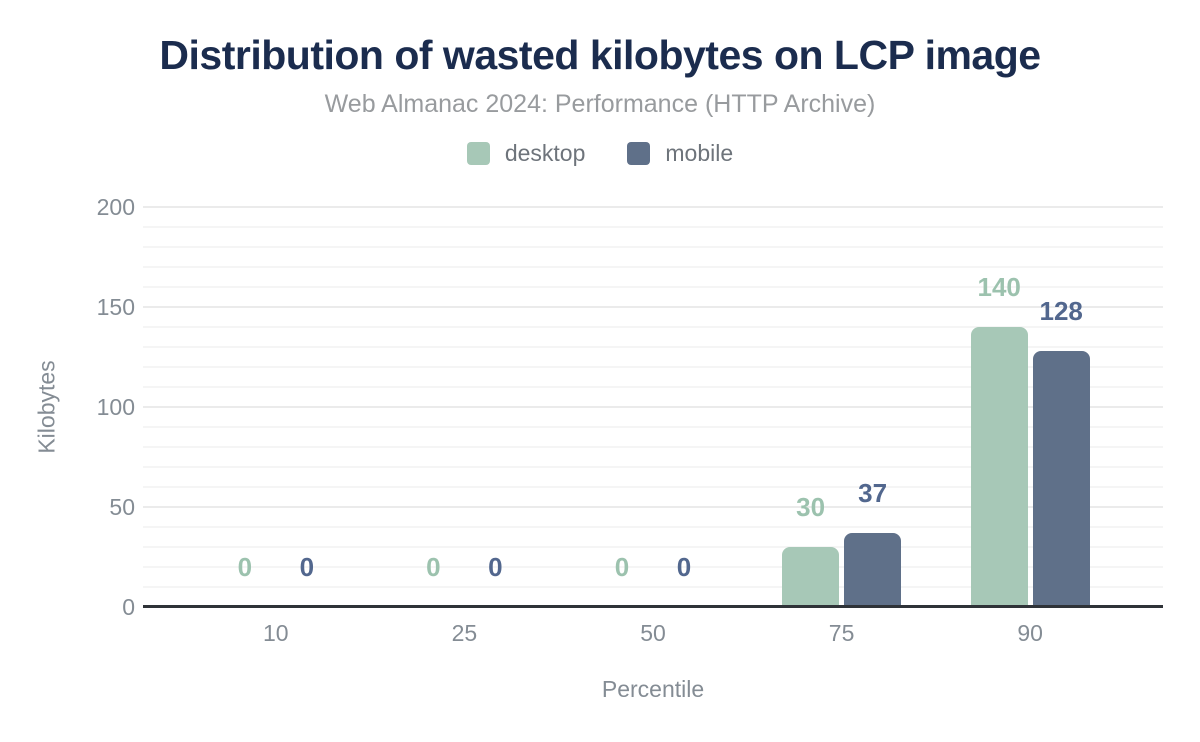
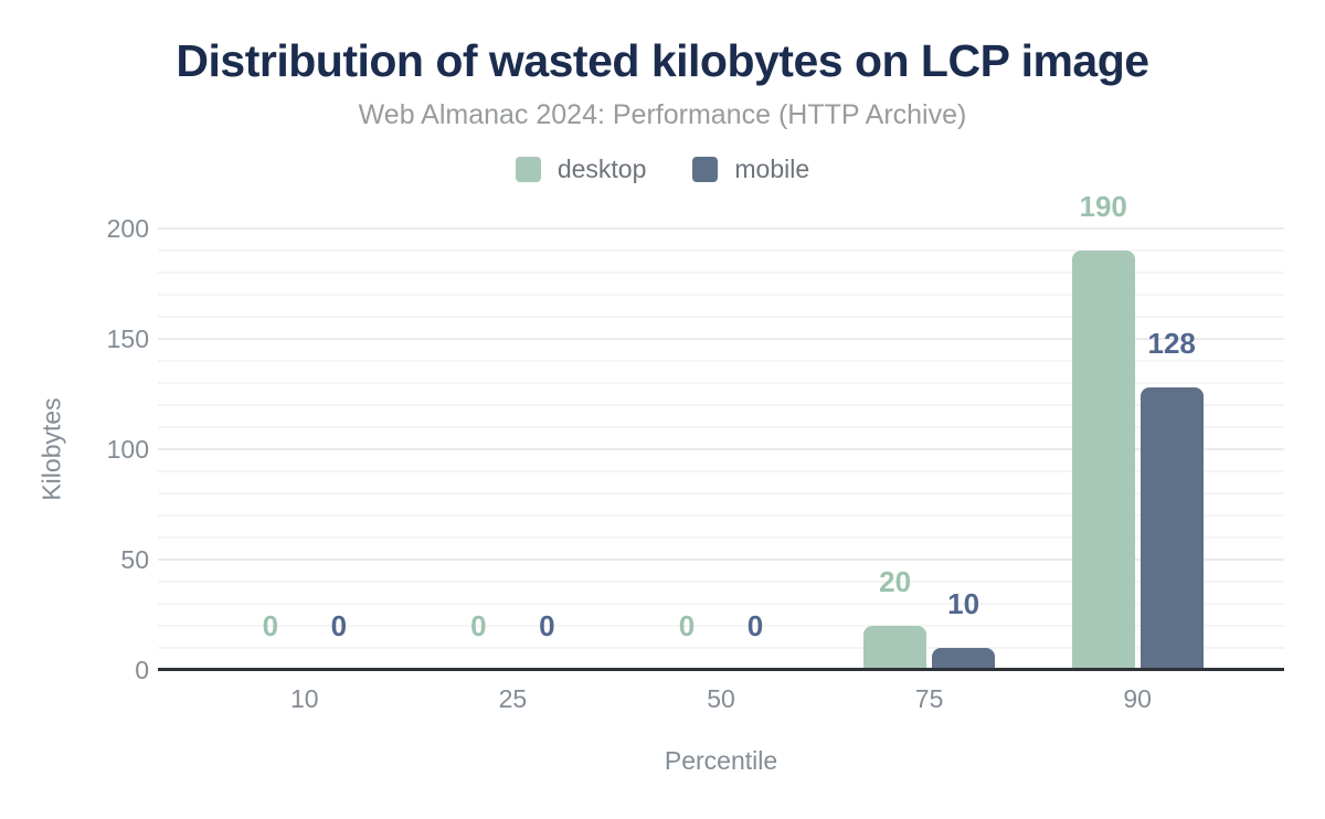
desktop/75: 30 -> 20
mobile/75: 37 -> 10
desktop/90: 140 -> 190
